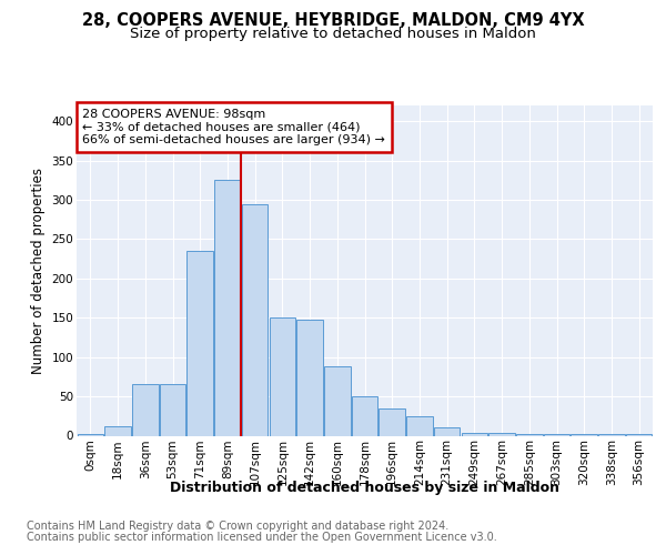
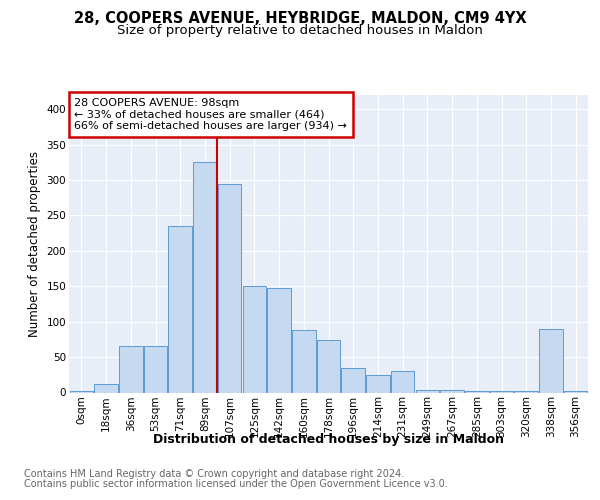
178sqm: 50 -> 74
231sqm: 10 -> 30
338sqm: 2 -> 90
